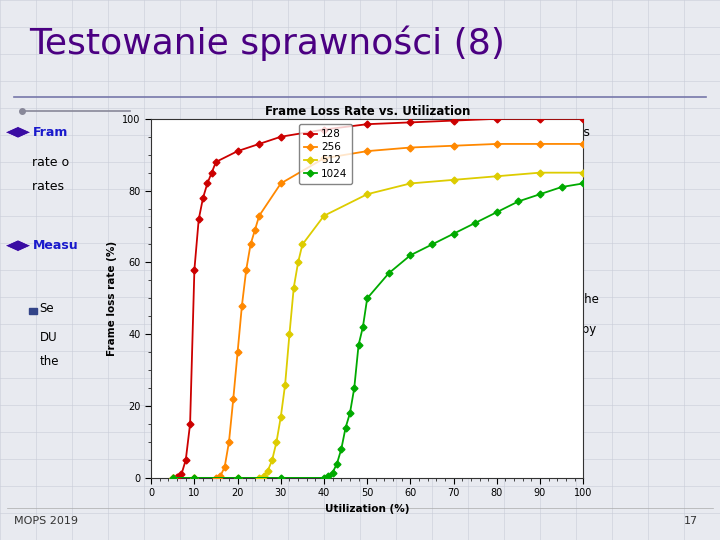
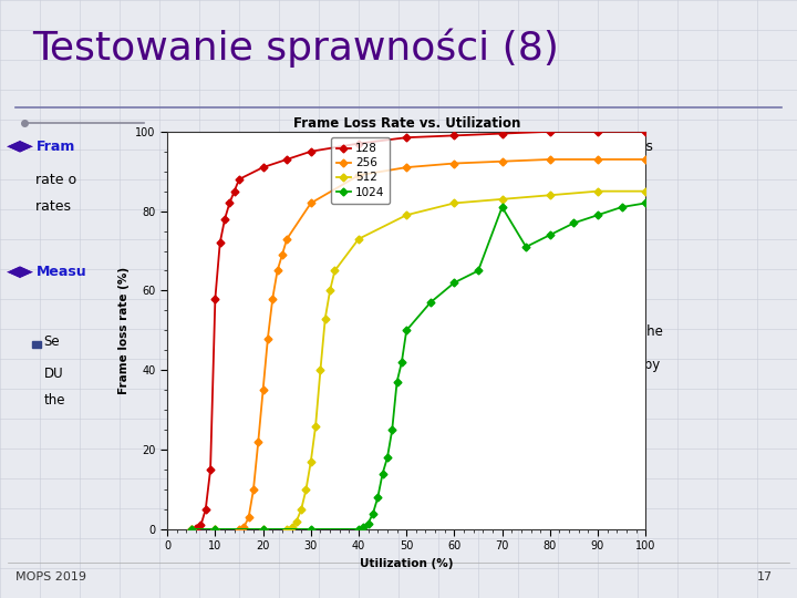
1024/70: 68.0 -> 81.0
